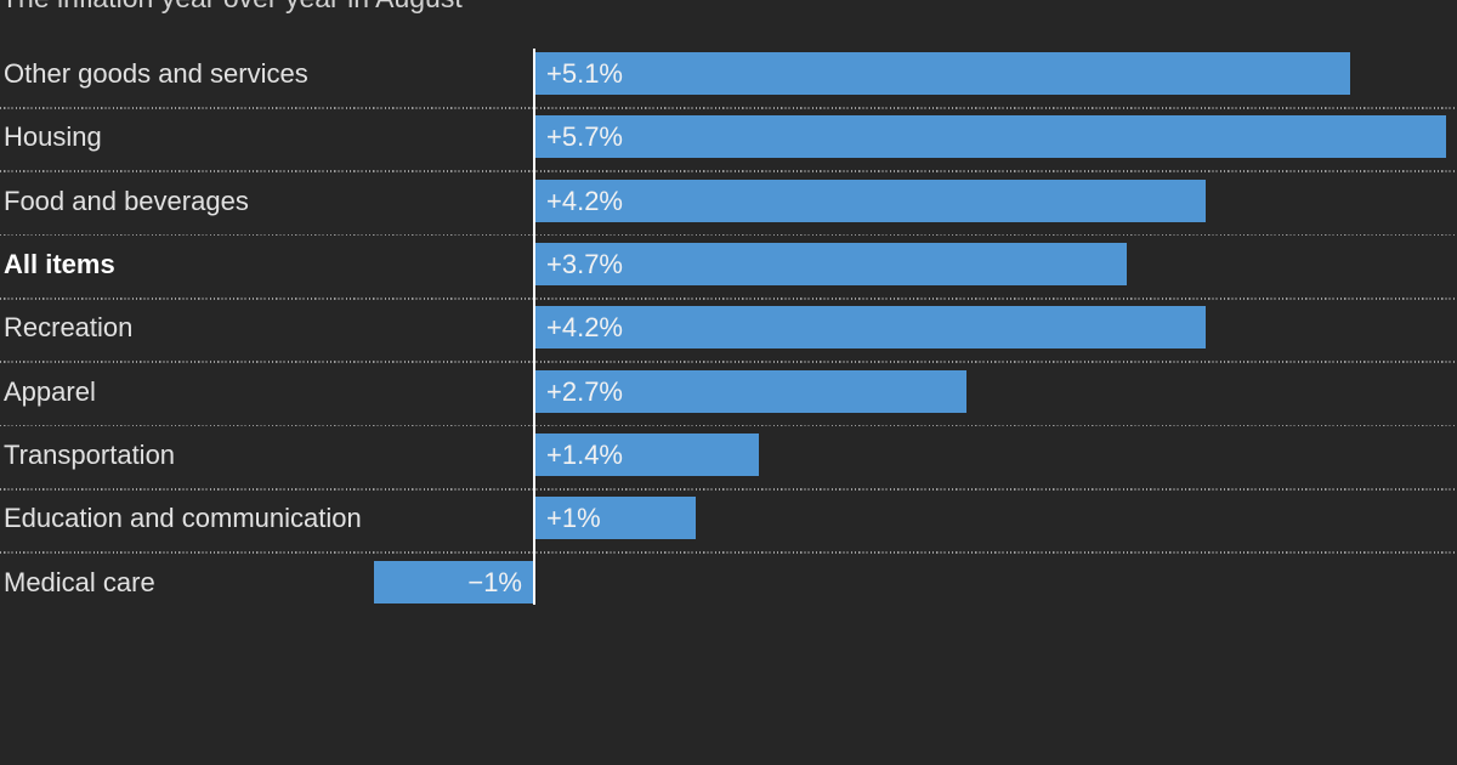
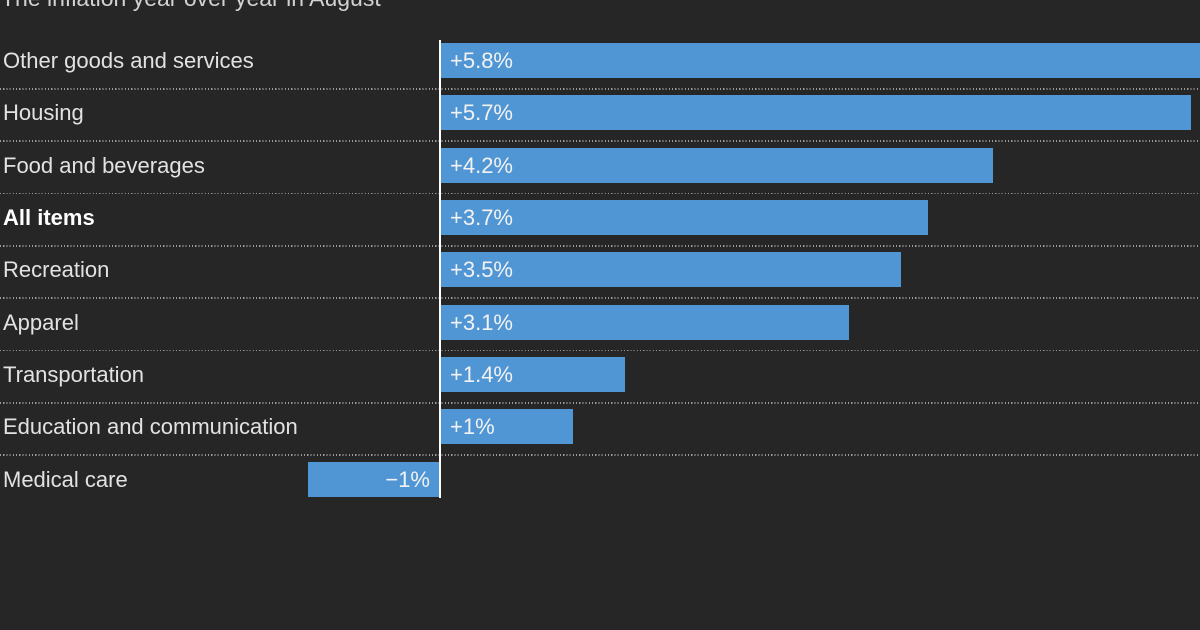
Other goods and services: +5.1% -> +5.8%
Recreation: +4.2% -> +3.5%
Apparel: +2.7% -> +3.1%
